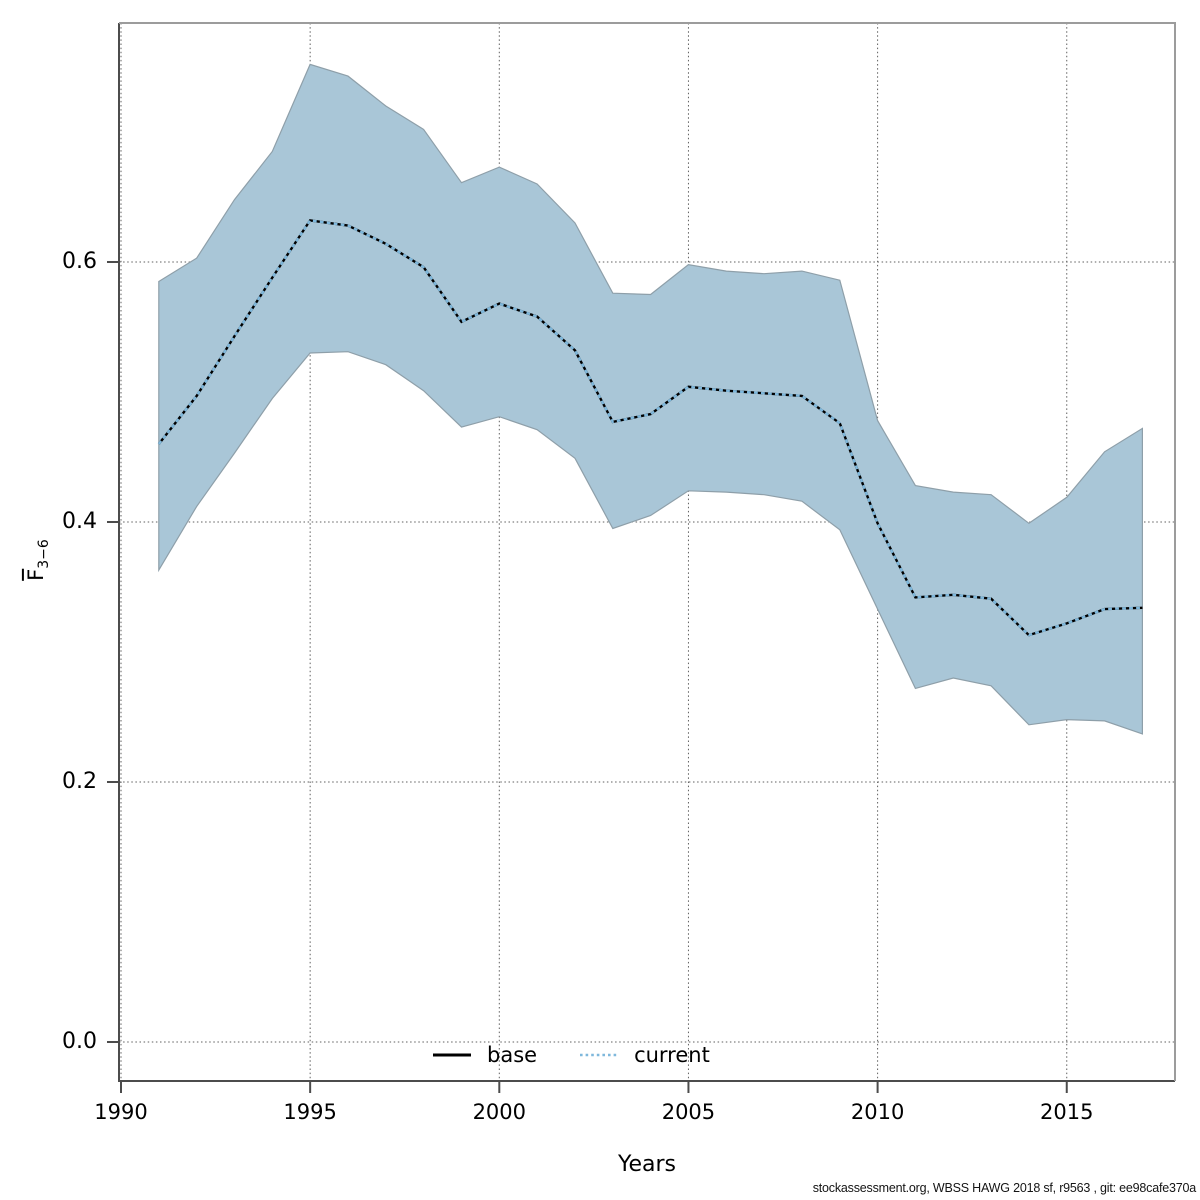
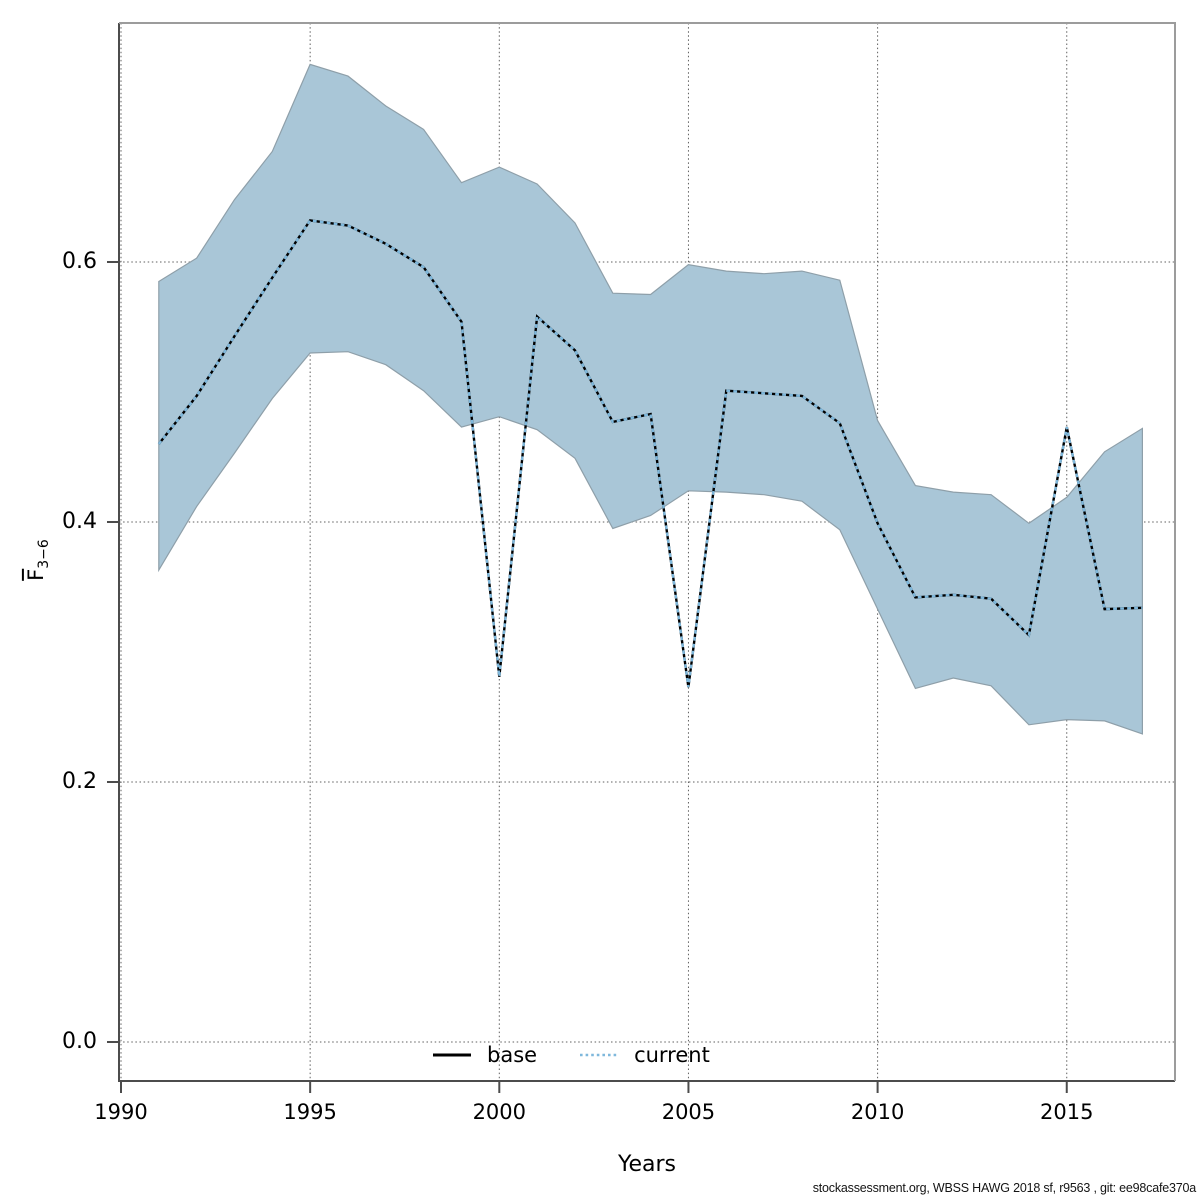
base/2000: 0.568 -> 0.281
current/2000: 0.568 -> 0.485
base/2005: 0.504 -> 0.273
current/2005: 0.504 -> 0.538
base/2015: 0.322 -> 0.473
current/2015: 0.322 -> 0.250
